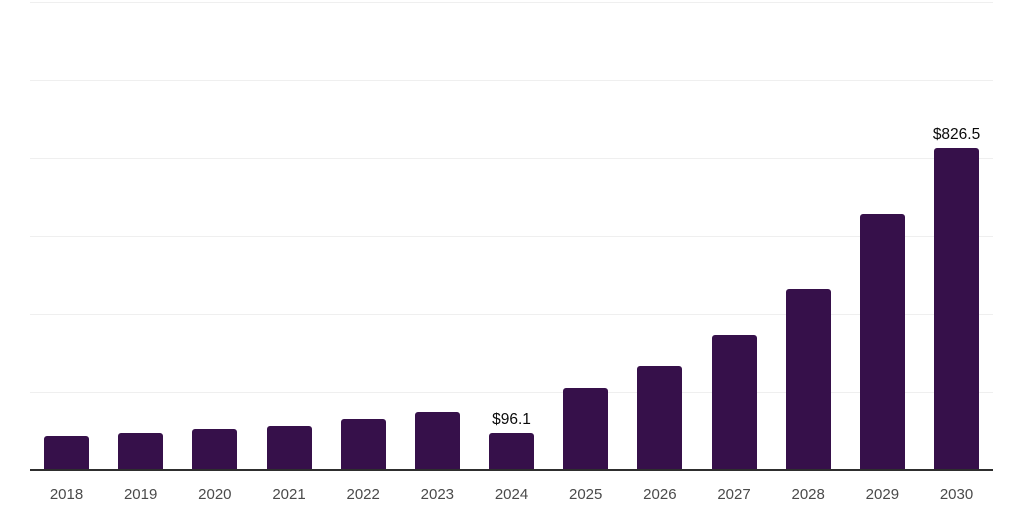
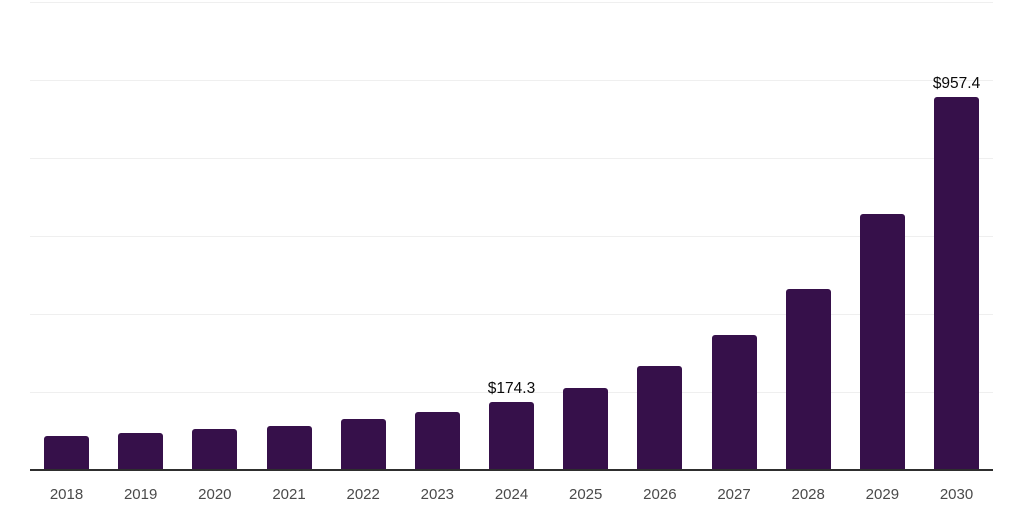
2024: $96.1 -> $174.3
2030: $826.5 -> $957.4
